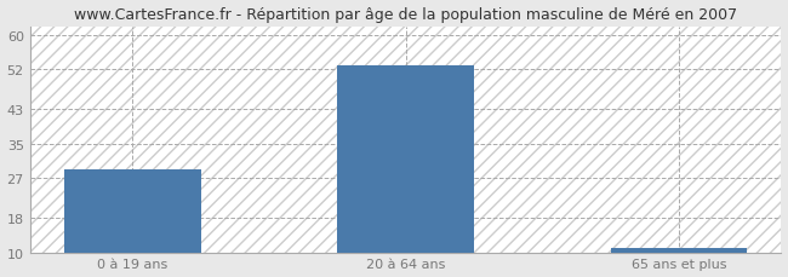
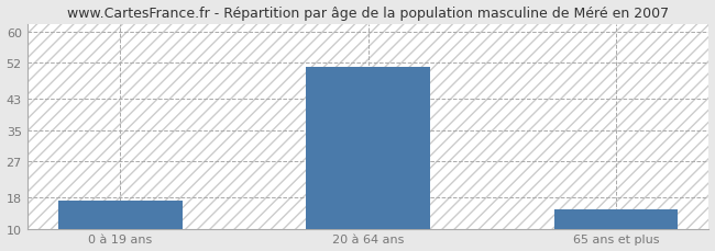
0 à 19 ans: 29 -> 17
20 à 64 ans: 53 -> 51
65 ans et plus: 11 -> 15
